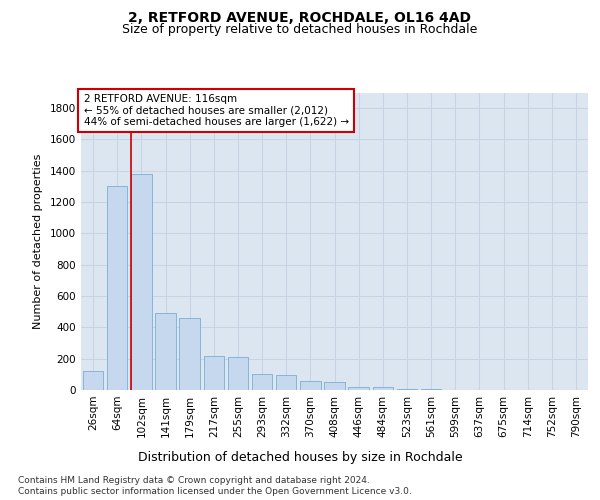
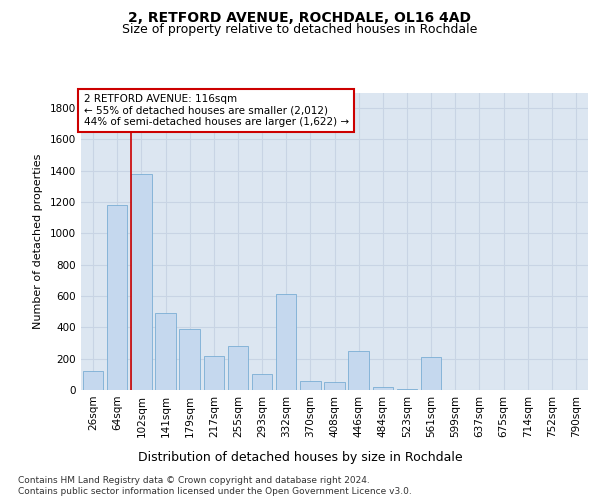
64sqm: 1300 -> 1180
179sqm: 460 -> 390
255sqm: 210 -> 280
332sqm: 100 -> 610
446sqm: 20 -> 250
561sqm: 0 -> 210
